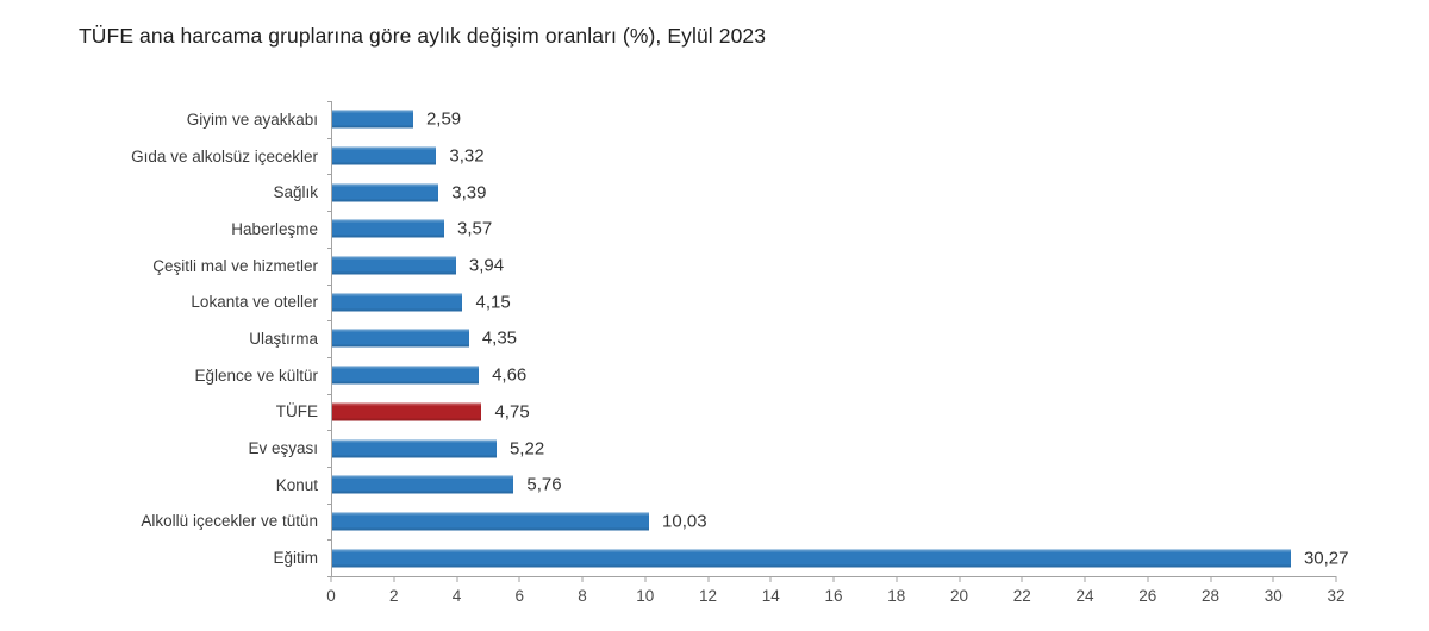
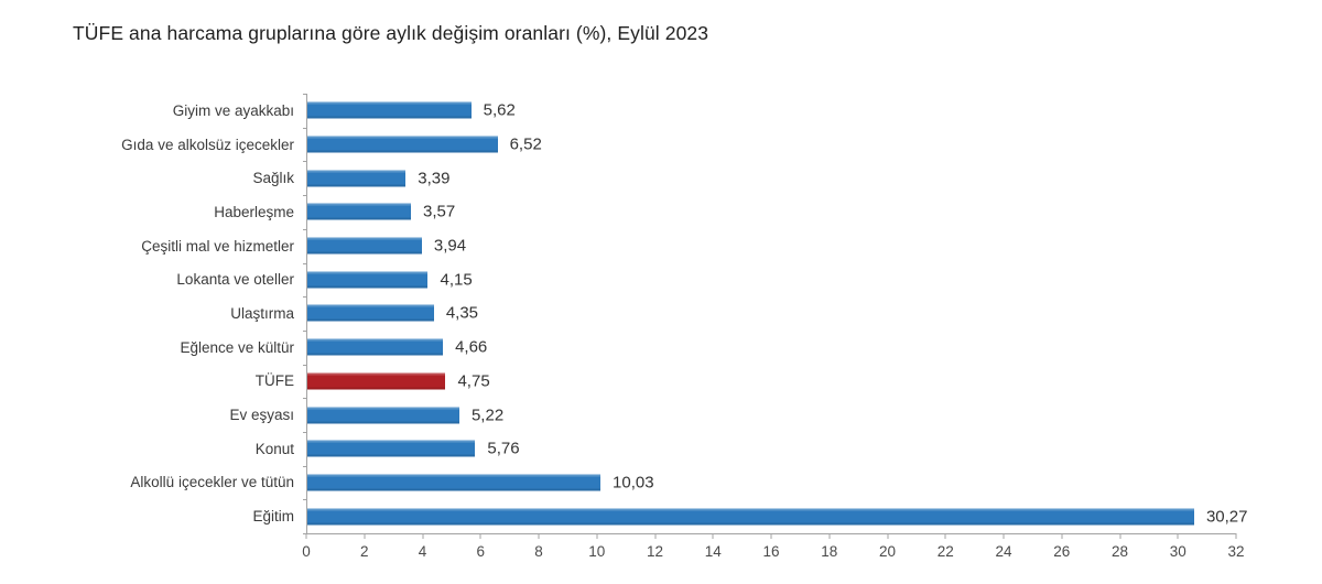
Giyim ve ayakkabı: 2,59 -> 5,62
Gıda ve alkolsüz içecekler: 3,32 -> 6,52
